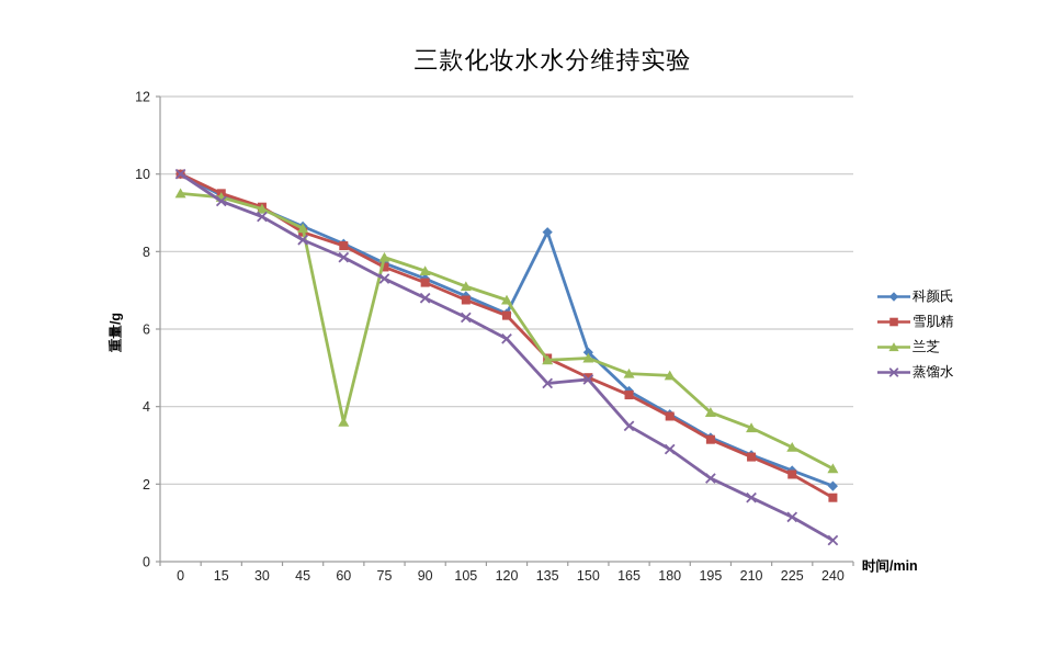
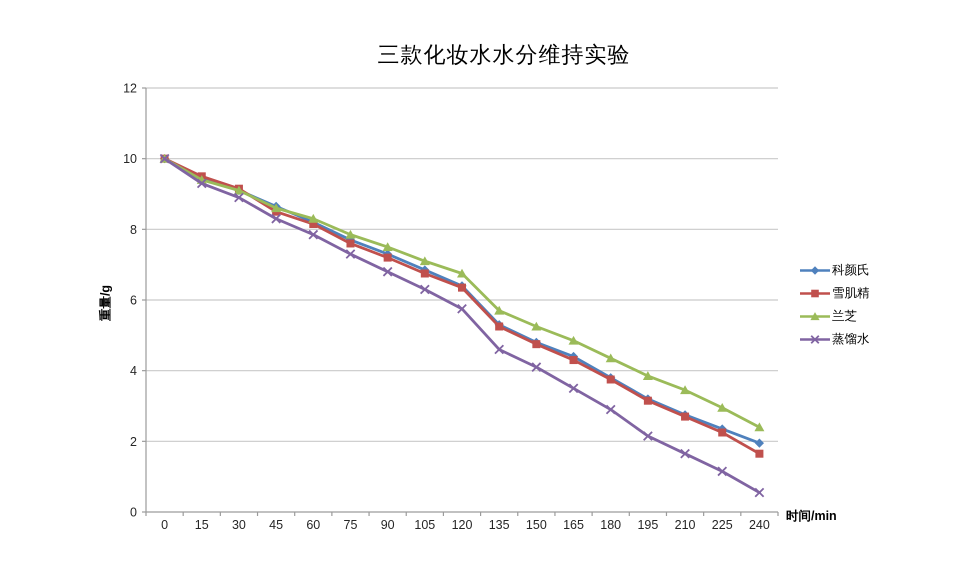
兰芝/0: 9.5 -> 10.0
兰芝/60: 3.6 -> 8.3
科颜氏/135: 8.5 -> 5.3
兰芝/135: 5.2 -> 5.7
科颜氏/150: 5.4 -> 4.8
蒸馏水/150: 4.7 -> 4.1
兰芝/180: 4.8 -> 4.3
